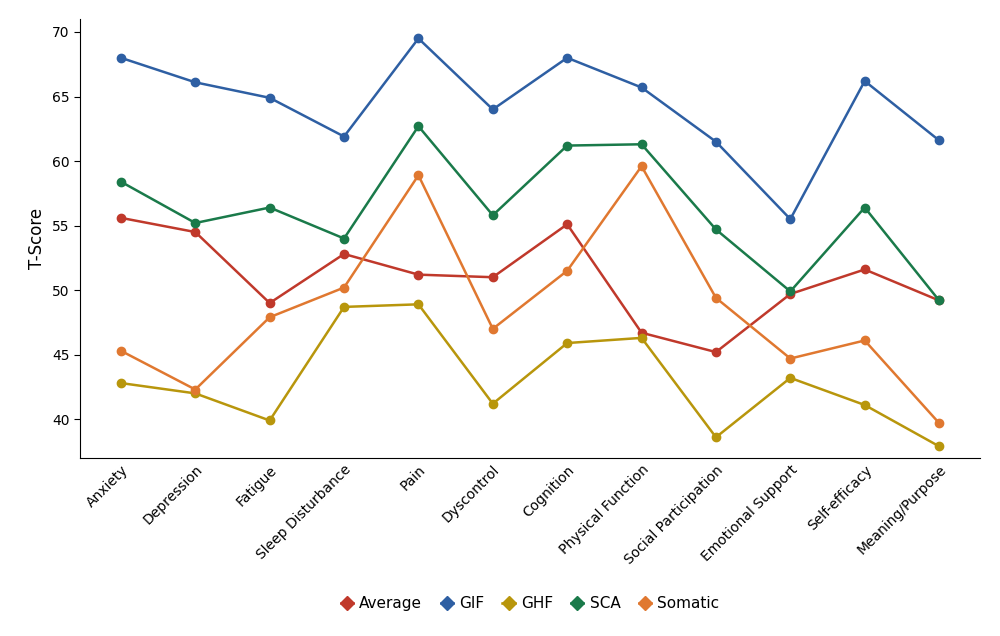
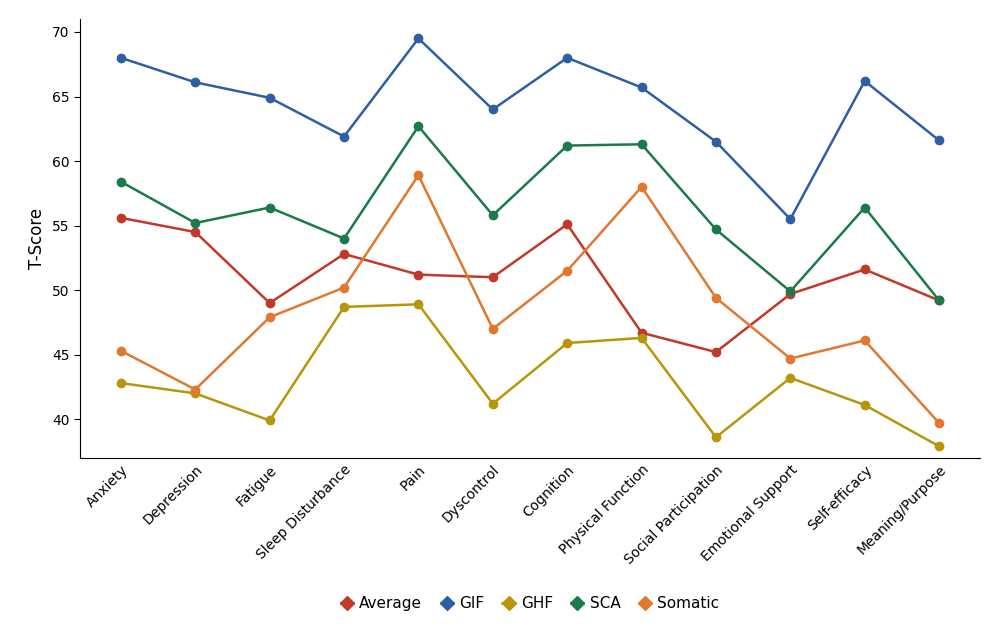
Somatic/Physical Function: 59.6 -> 58.0
